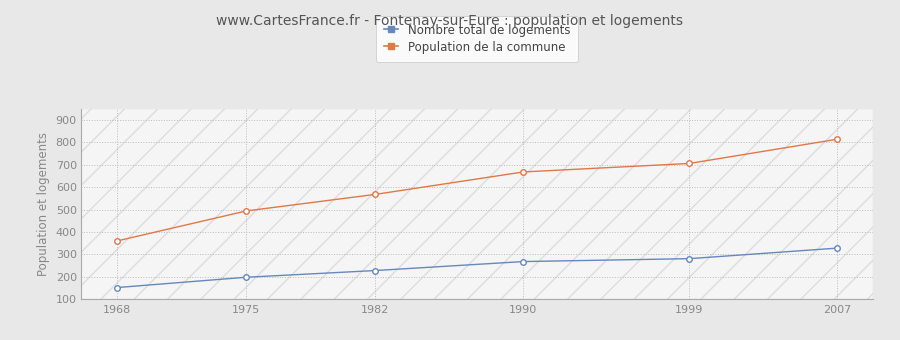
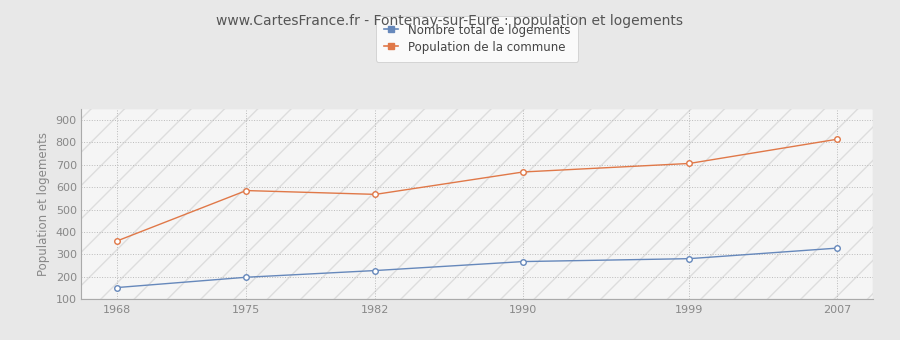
Population de la commune/1975: 494 -> 585
